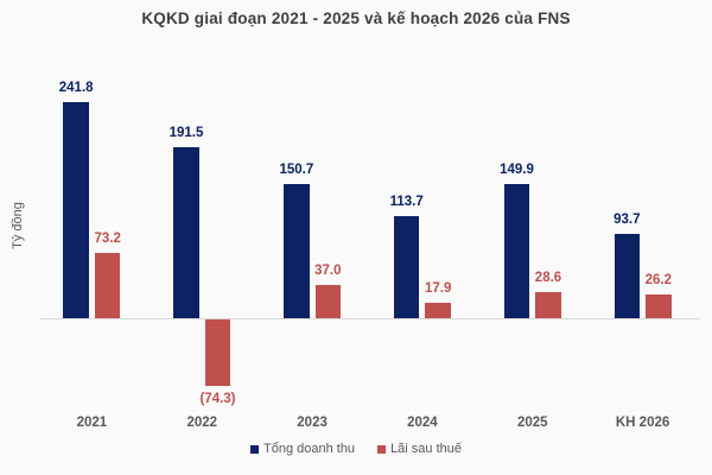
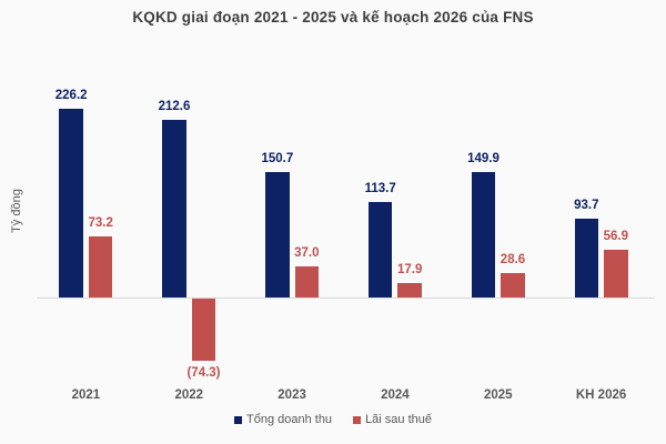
Tổng doanh thu/2021: 241.8 -> 226.2
Tổng doanh thu/2022: 191.5 -> 212.6
Lãi sau thuế/KH 2026: 26.2 -> 56.9
